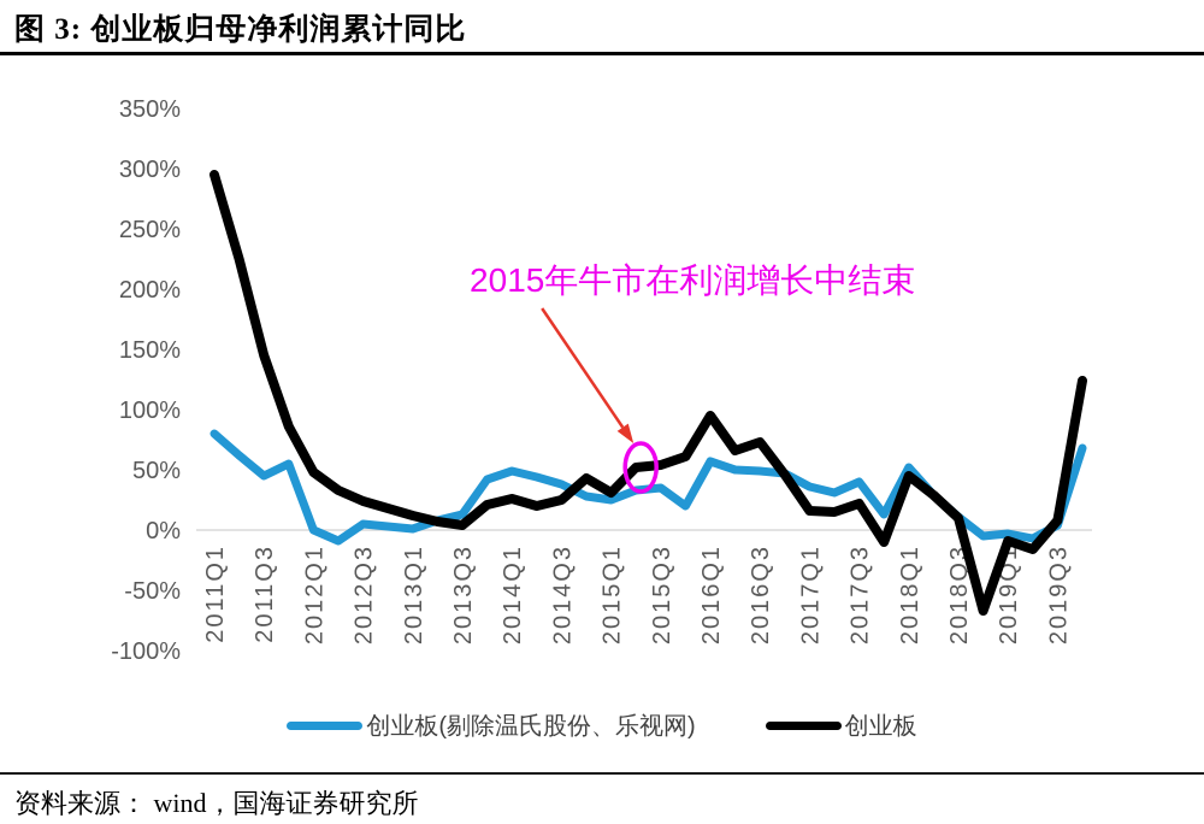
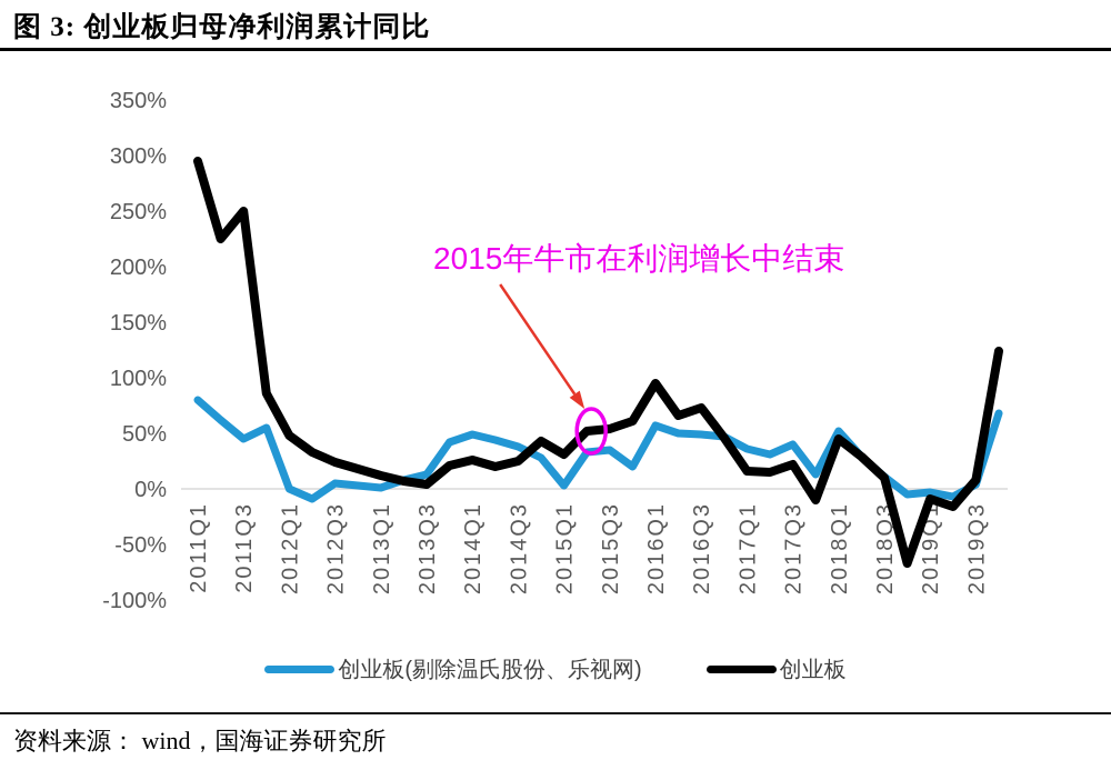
创业板/2011Q3: 145% -> 250%
创业板(剔除温氏股份、乐视网)/2015Q1: 25% -> 3%
